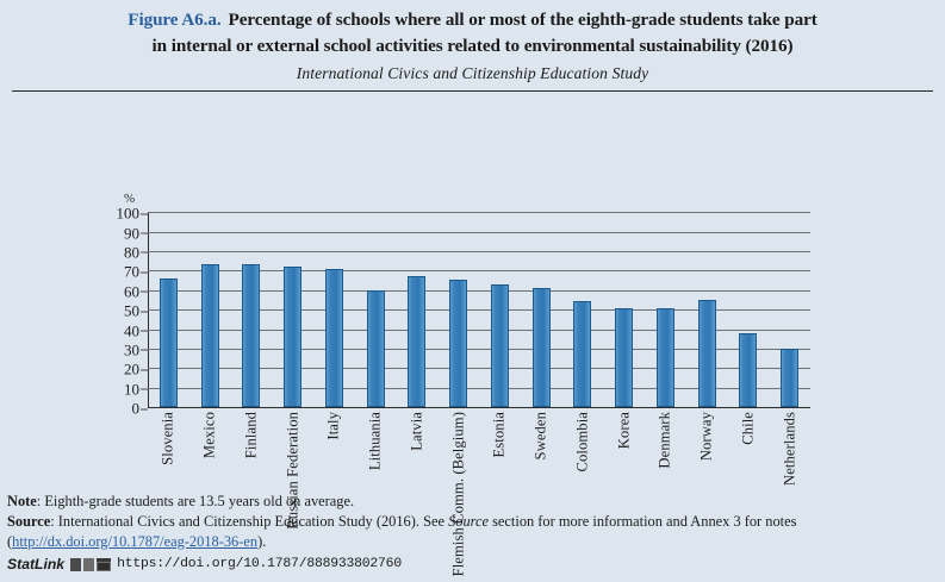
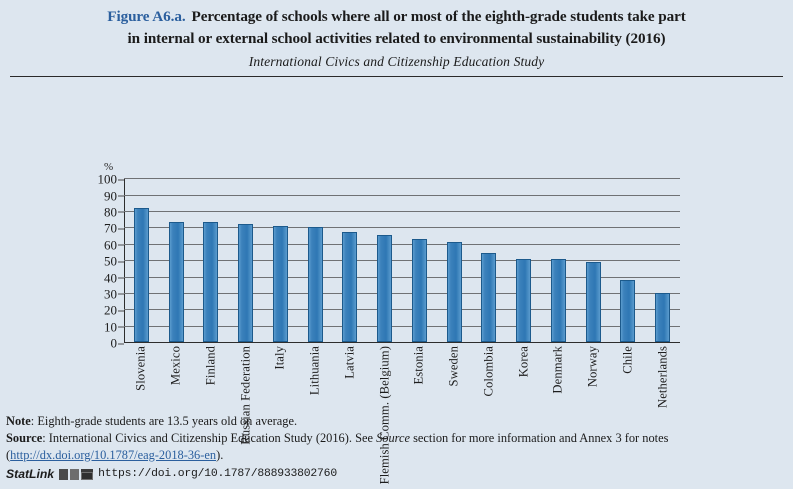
Slovenia: 66 -> 82
Lithuania: 60 -> 70
Norway: 55 -> 49
